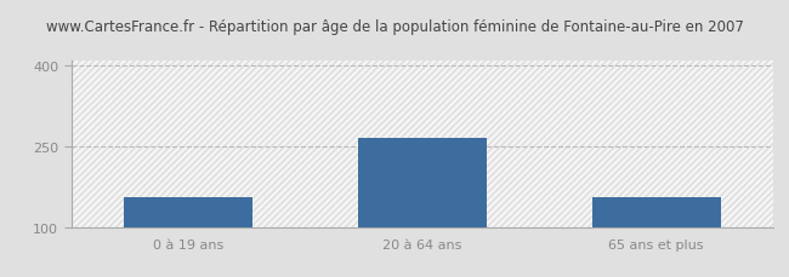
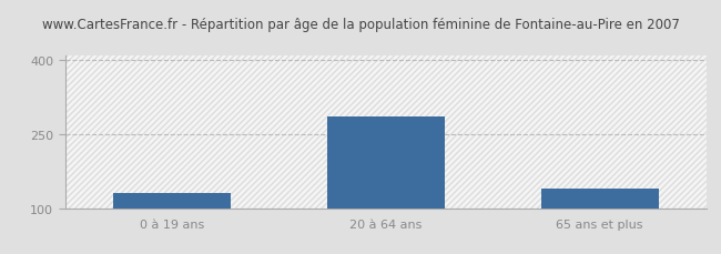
0 à 19 ans: 155 -> 130
20 à 64 ans: 265 -> 285
65 ans et plus: 155 -> 140
